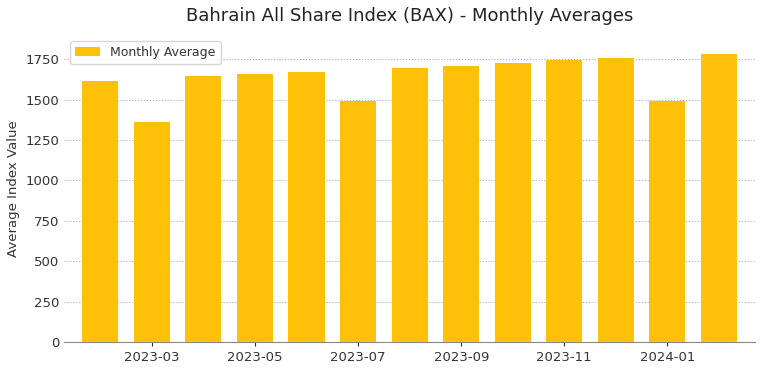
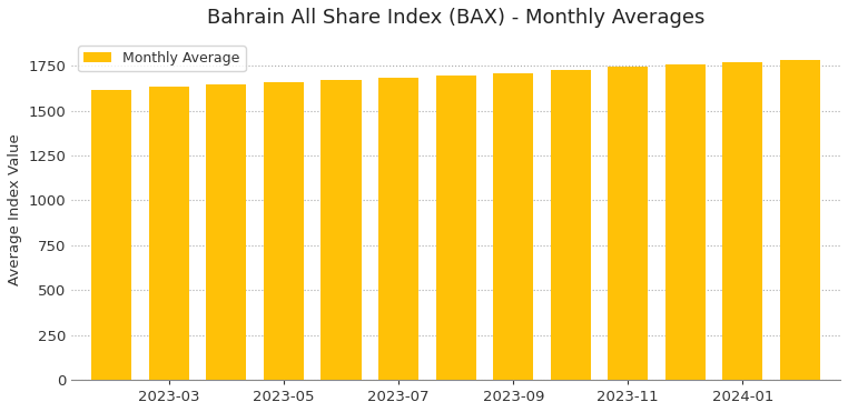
2023-03: 1360 -> 1640
2023-07: 1490 -> 1680
2024-01: 1490 -> 1770
